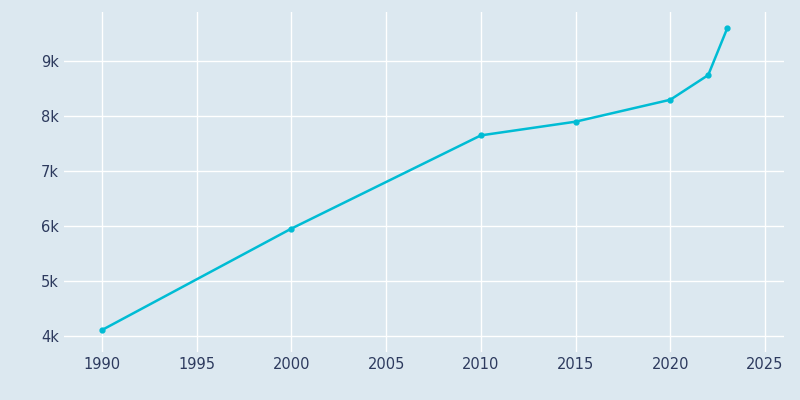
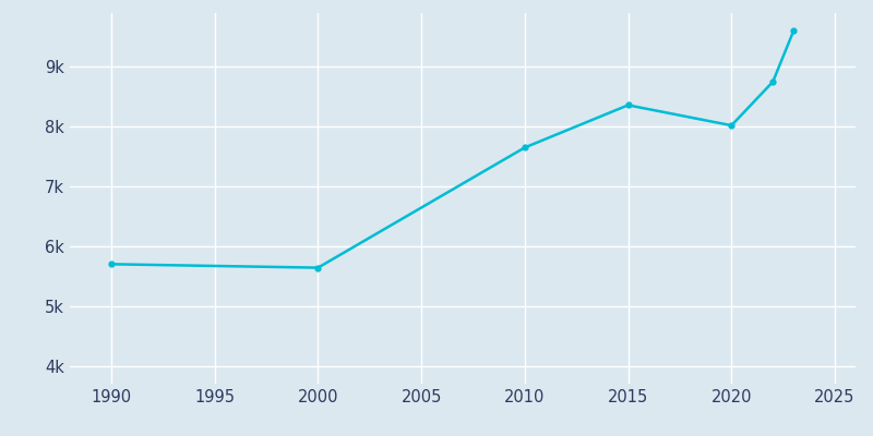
1990: 4.10k -> 5.70k
2000: 5.95k -> 5.64k
2015: 7.90k -> 8.36k
2020: 8.30k -> 8.02k
